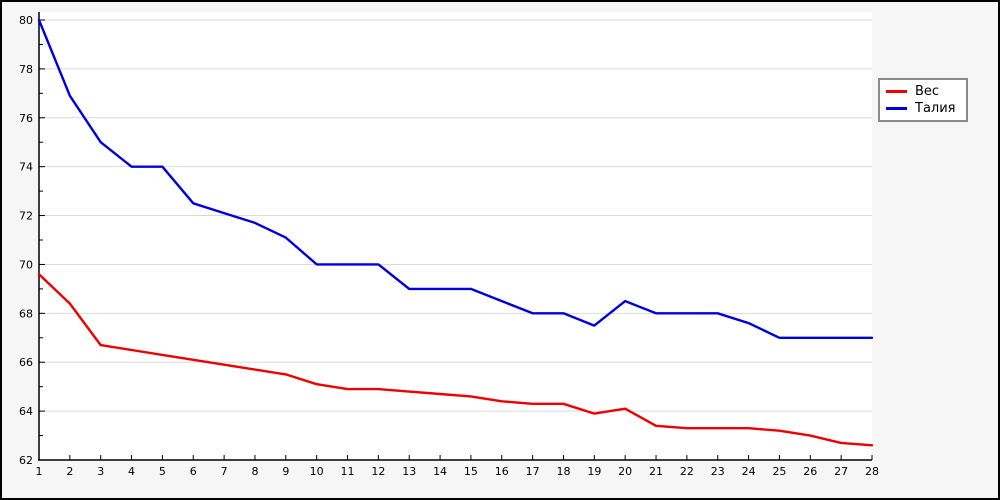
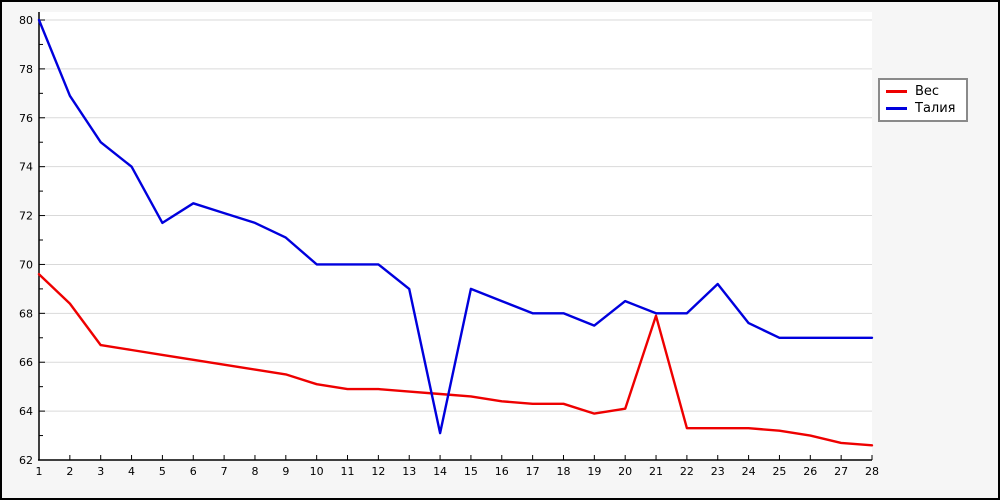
Талия/5: 74.0 -> 71.7
Талия/14: 69.0 -> 63.1
Вес/21: 63.4 -> 67.9
Талия/23: 68.0 -> 69.2
